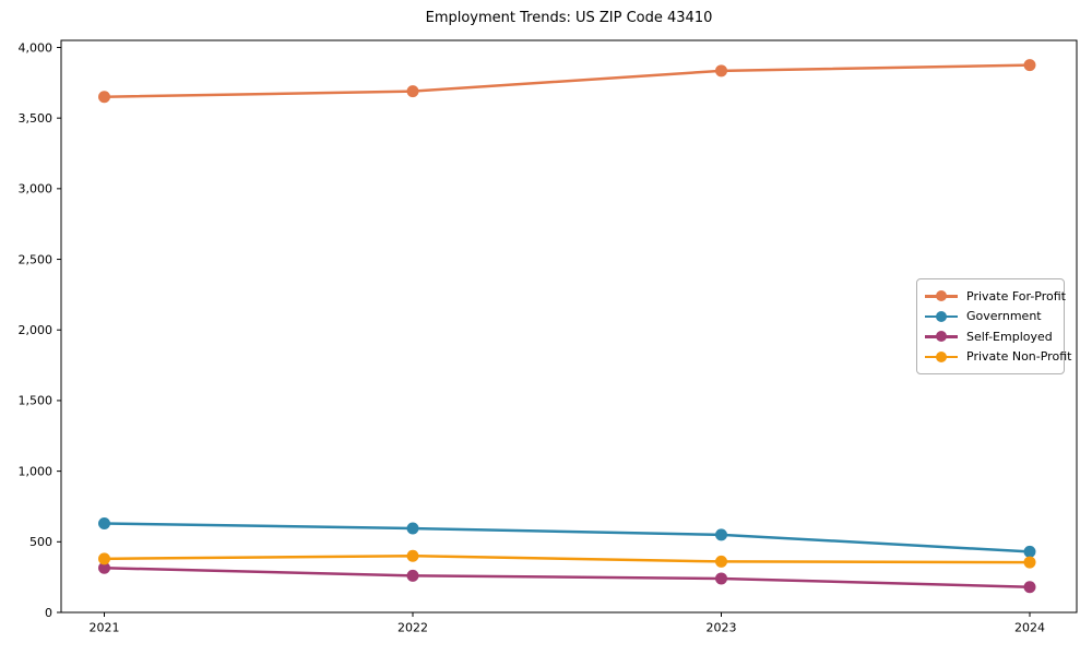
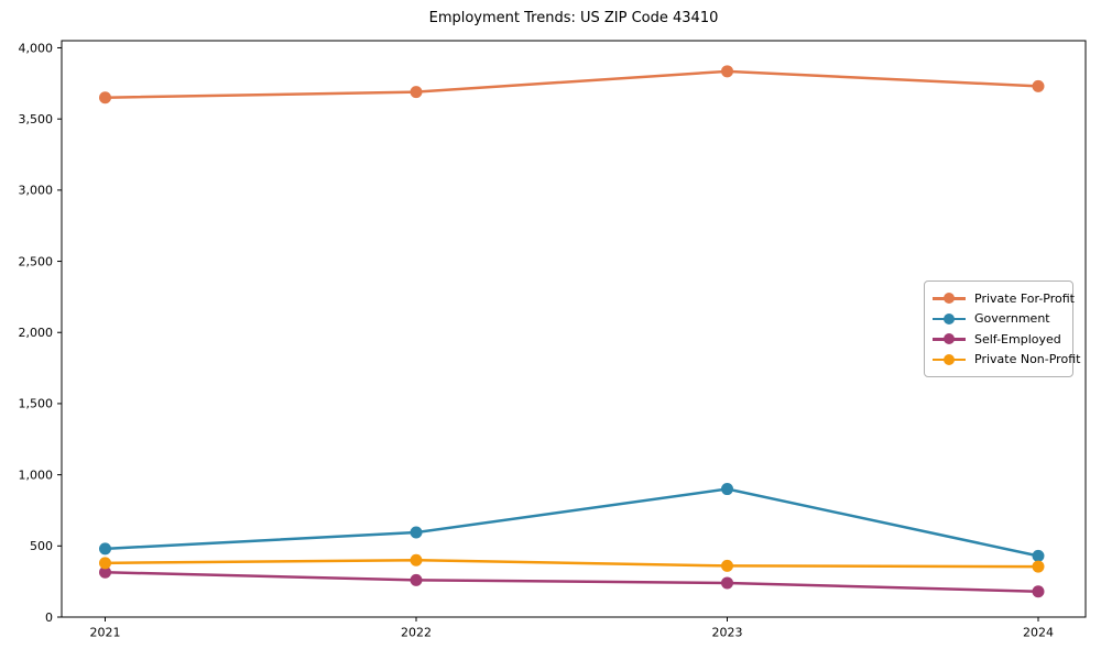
Government/2021: 630 -> 480
Government/2023: 550 -> 900
Private For-Profit/2024: 3880 -> 3730
